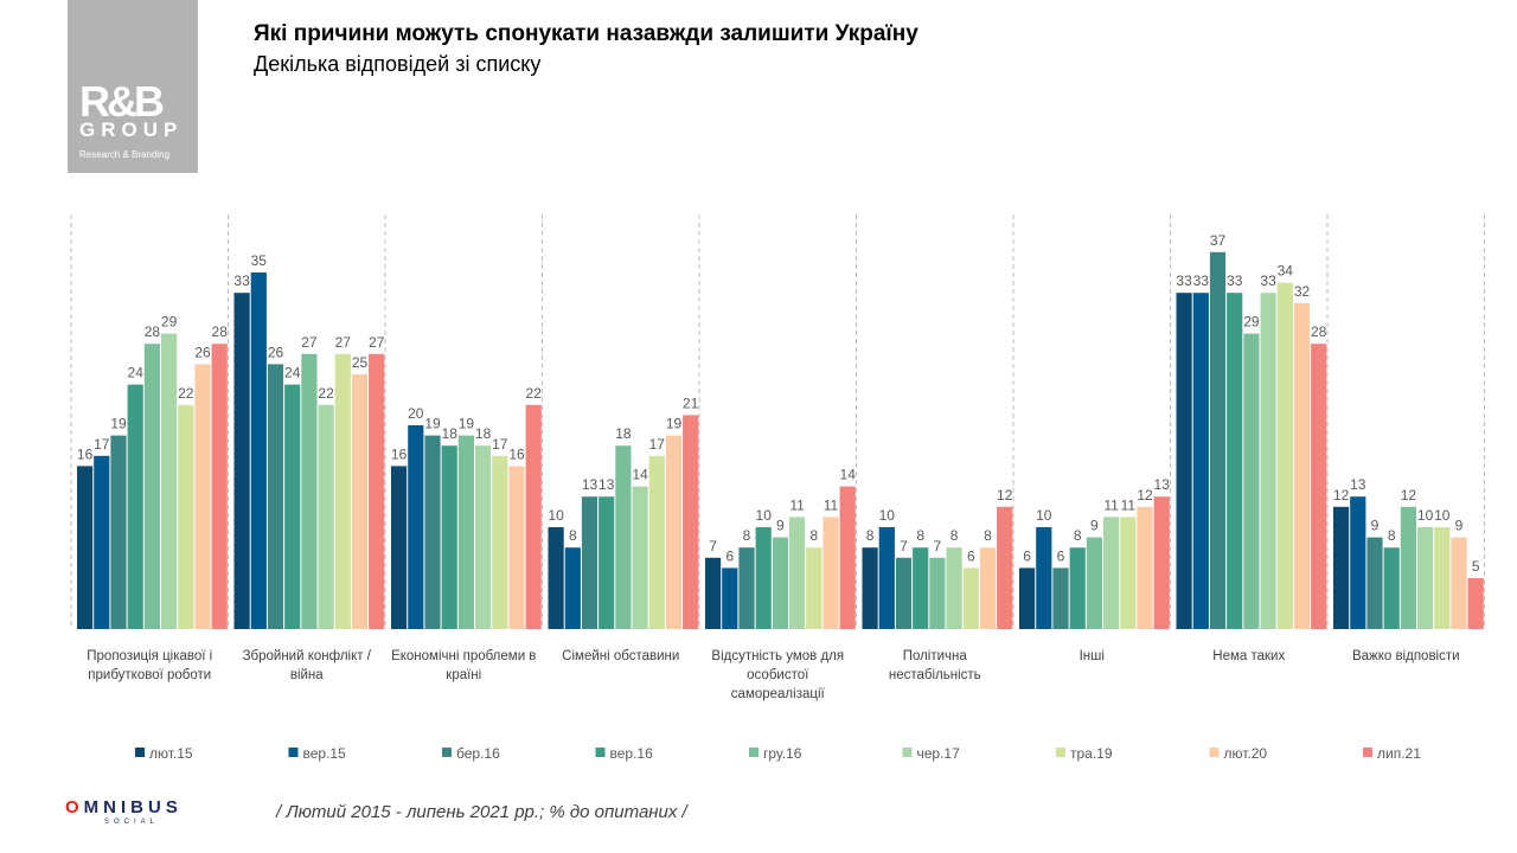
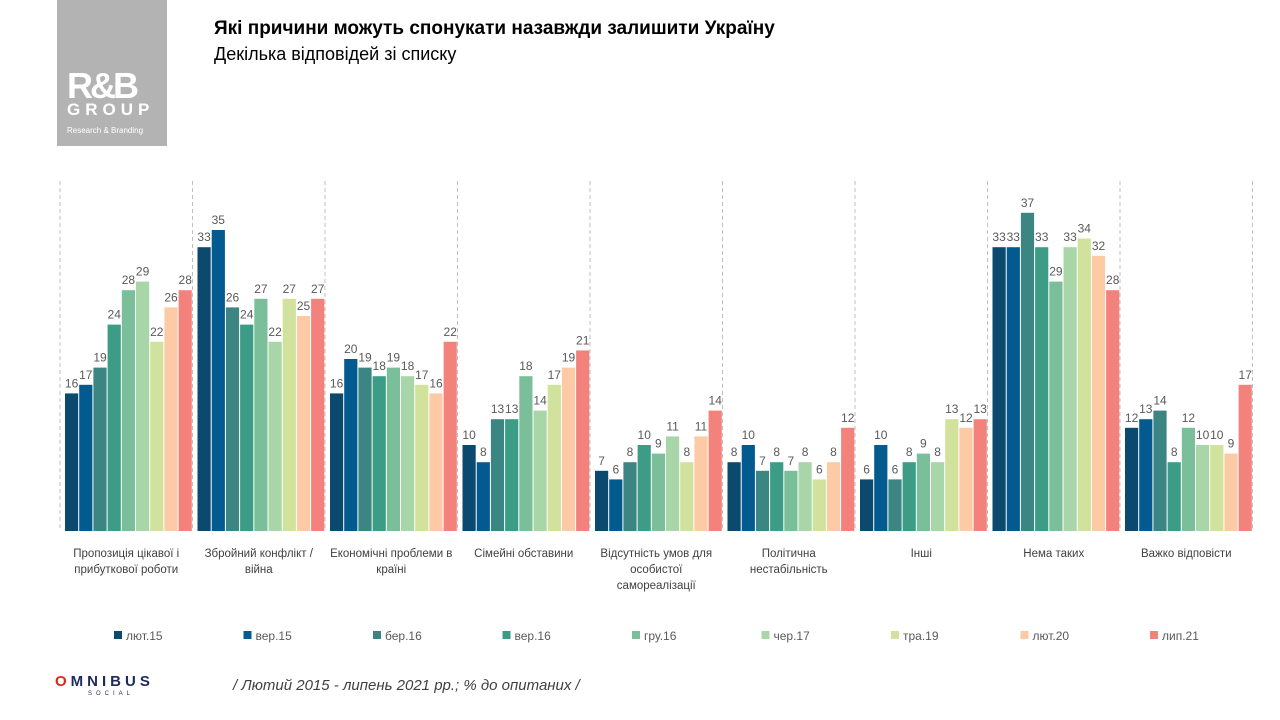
чер.17/Інші: 11 -> 8
тра.19/Інші: 11 -> 13
бер.16/Важко відповісти: 9 -> 14
лип.21/Важко відповісти: 5 -> 17
